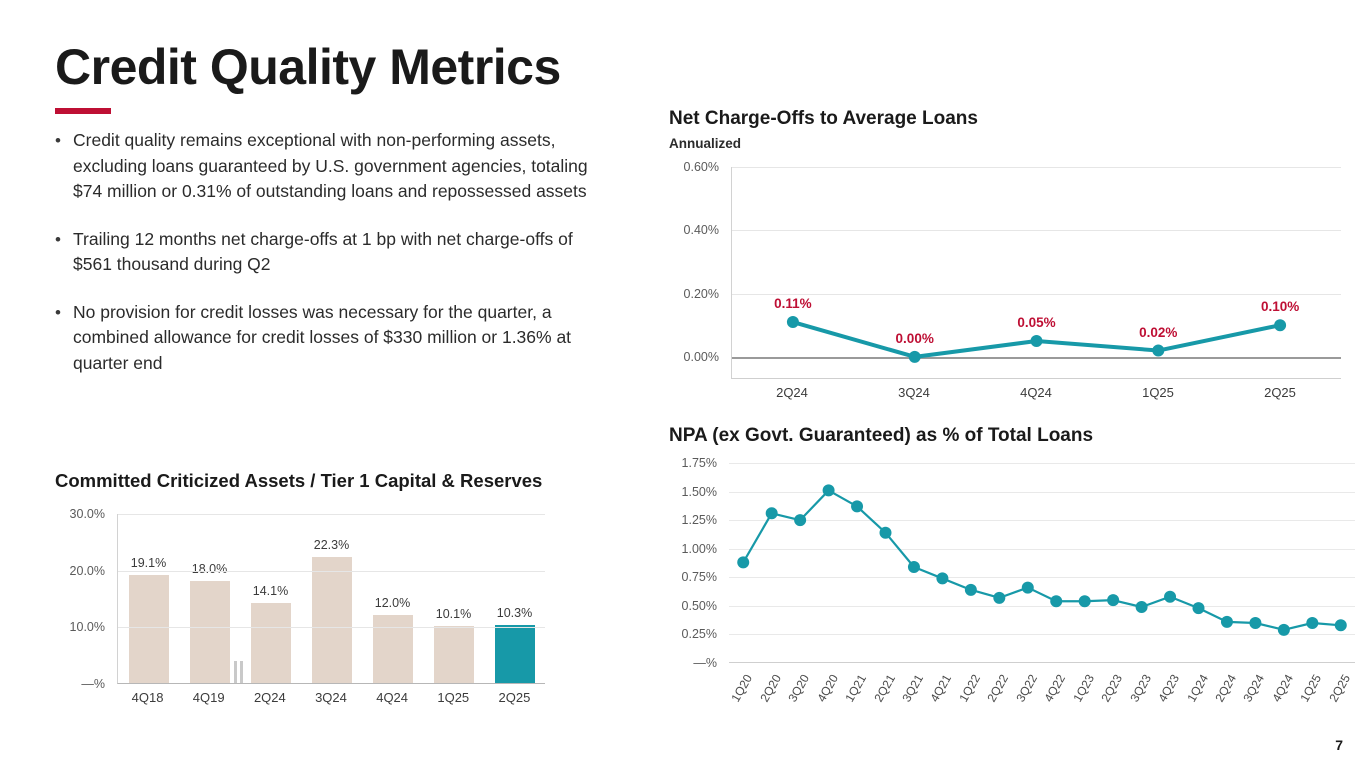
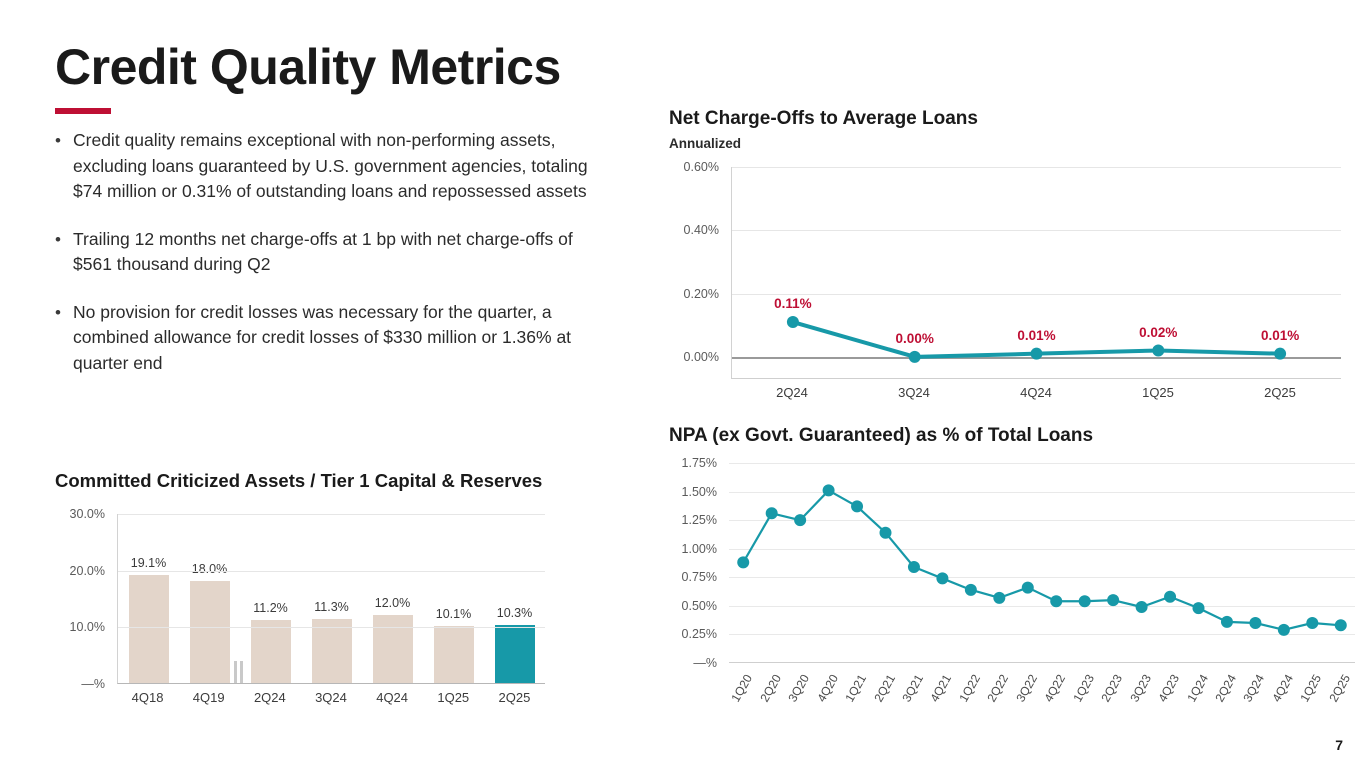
Committed Criticized Assets / Tier 1 Capital & Reserves/2Q24: 14.1% -> 11.2%
Committed Criticized Assets / Tier 1 Capital & Reserves/3Q24: 22.3% -> 11.3%
Net Charge-Offs to Average Loans/4Q24: 0.05% -> 0.01%
Net Charge-Offs to Average Loans/2Q25: 0.10% -> 0.01%
